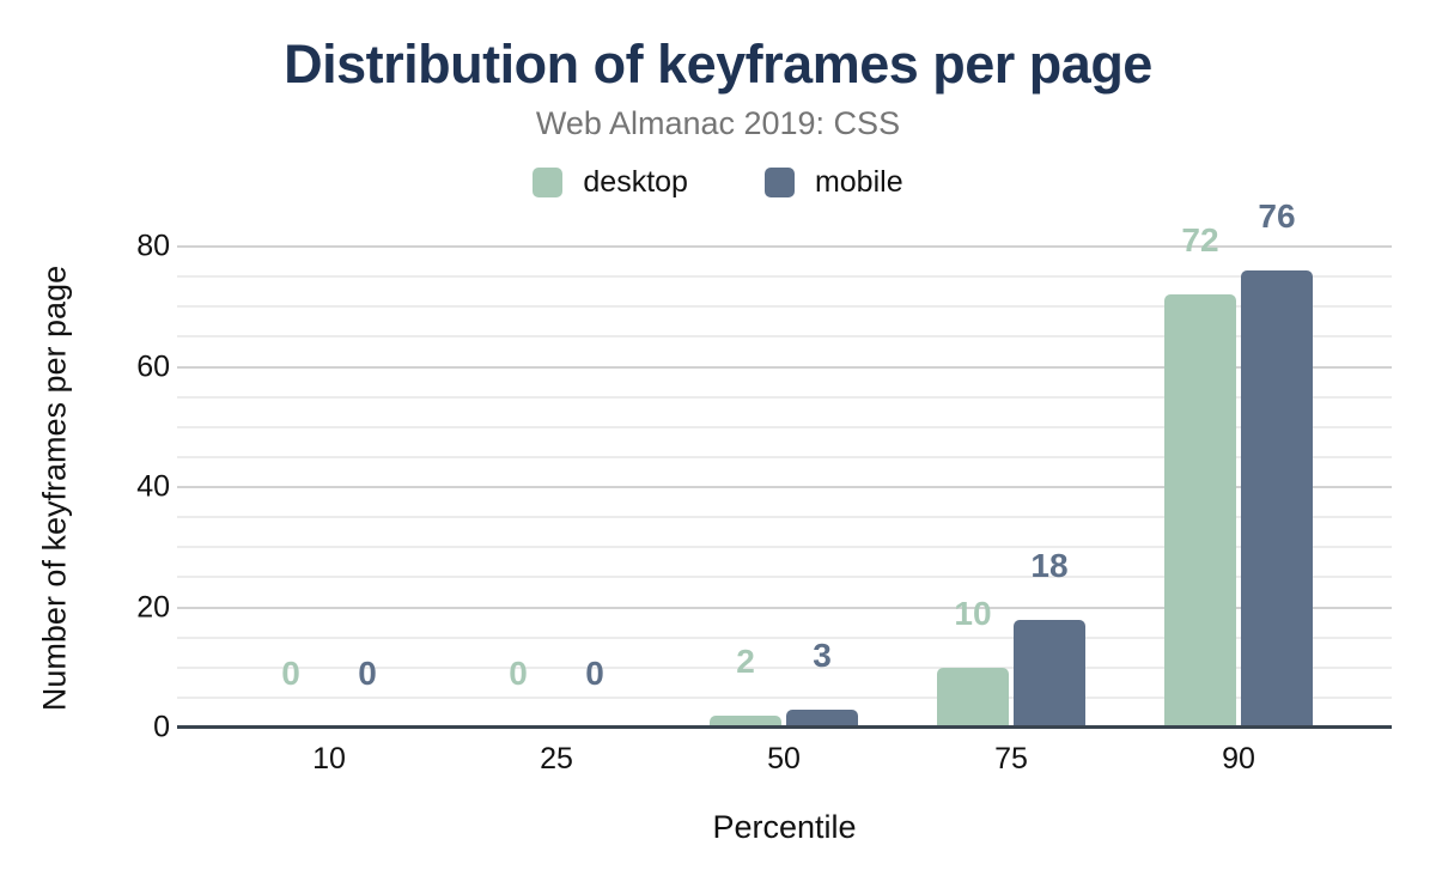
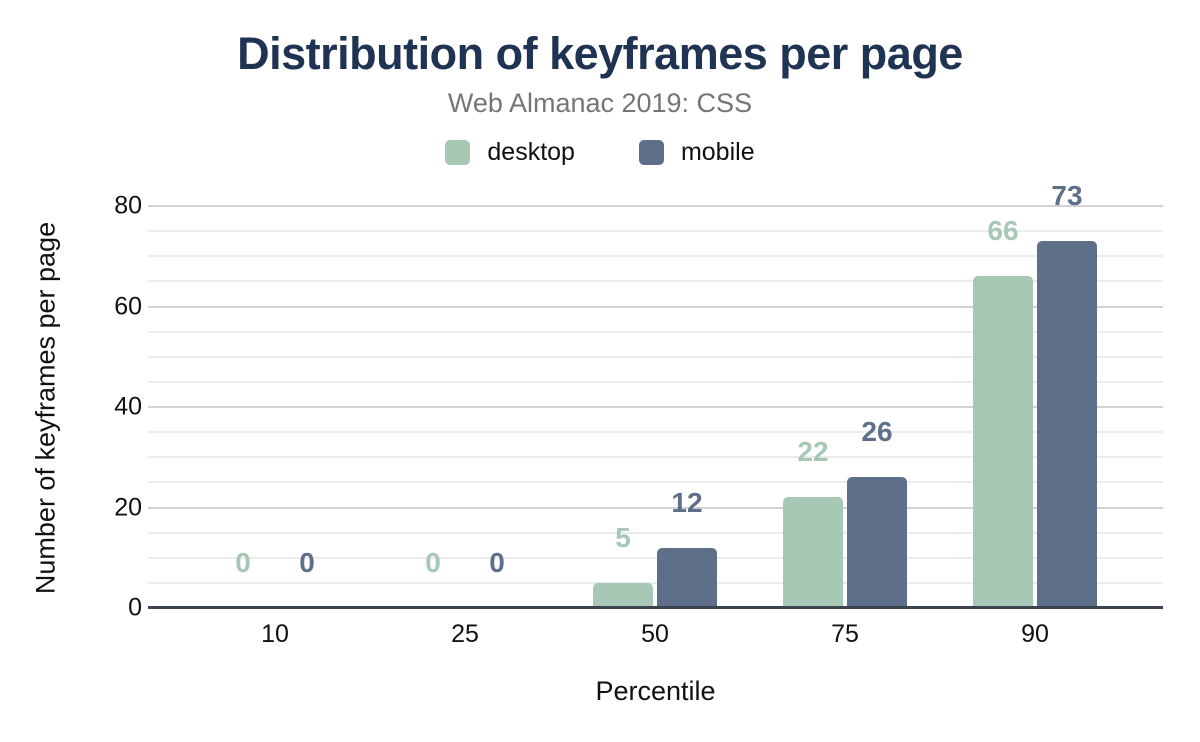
desktop/50: 2 -> 5
mobile/50: 3 -> 12
desktop/75: 10 -> 22
mobile/75: 18 -> 26
desktop/90: 72 -> 66
mobile/90: 76 -> 73
